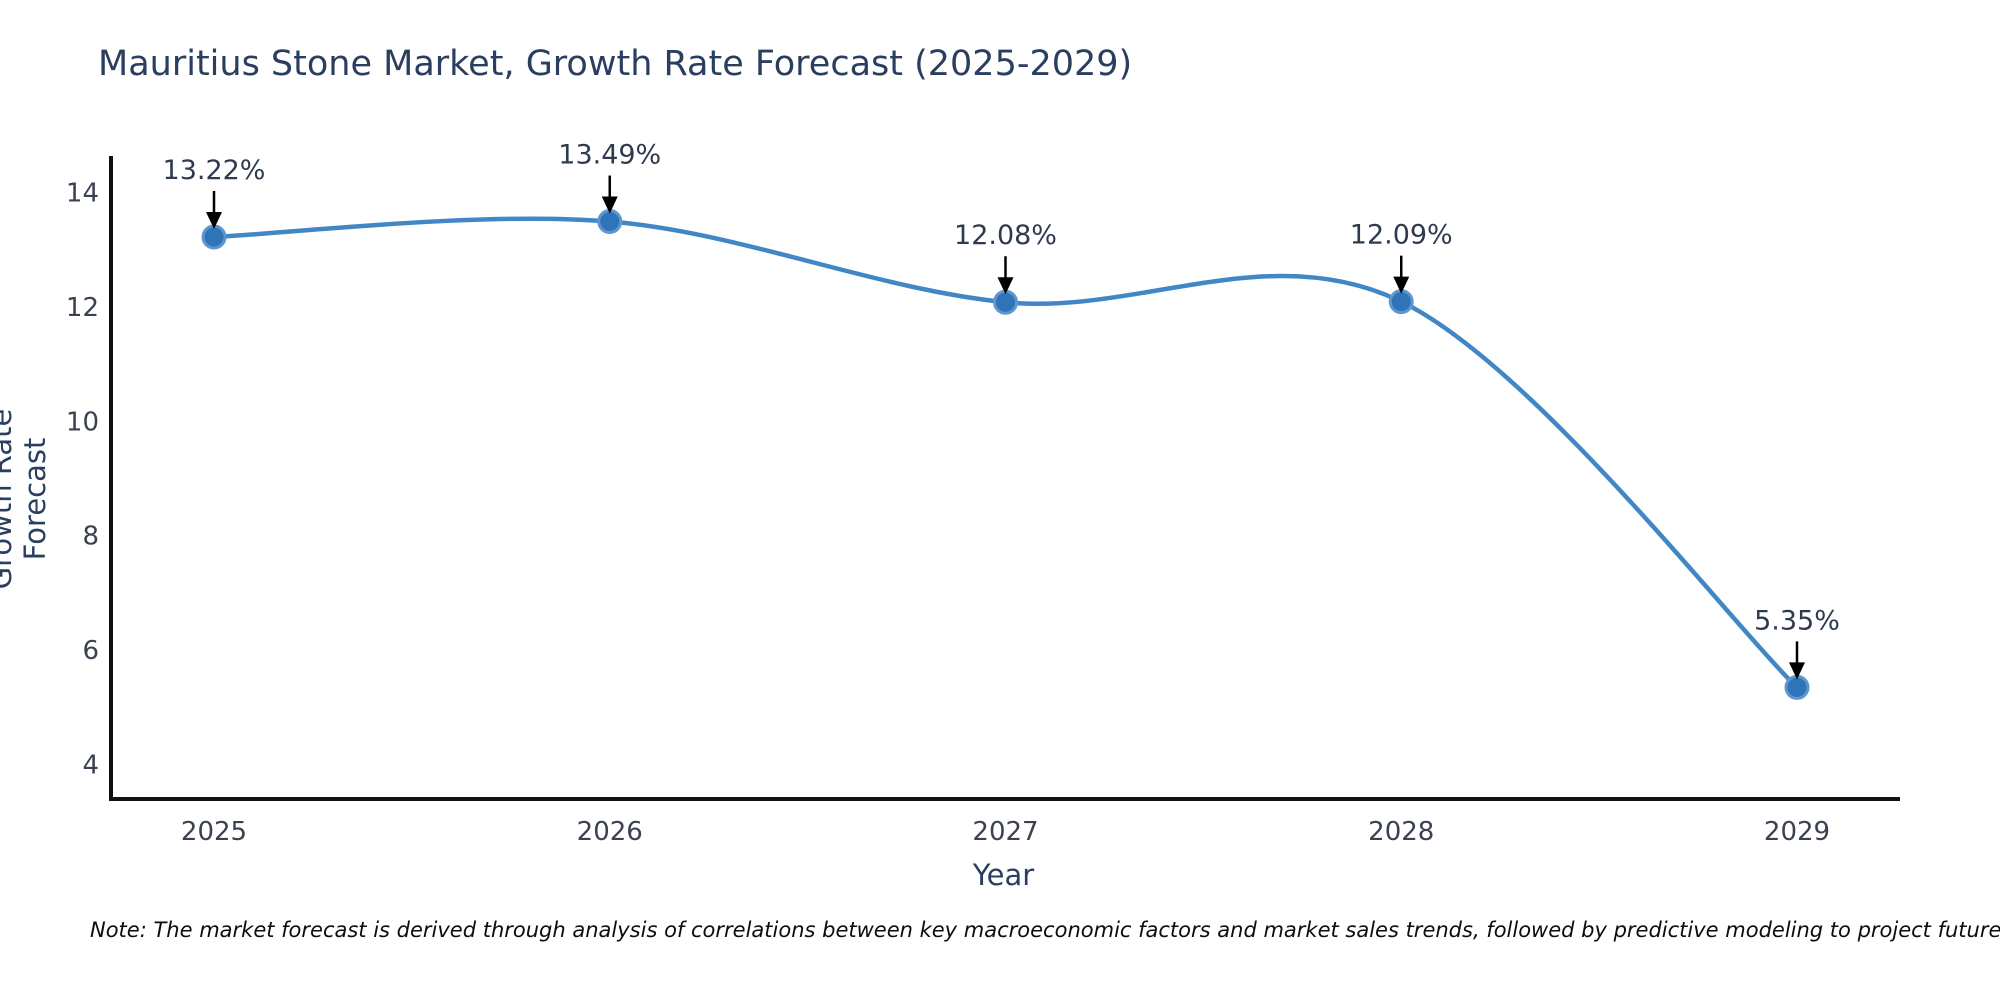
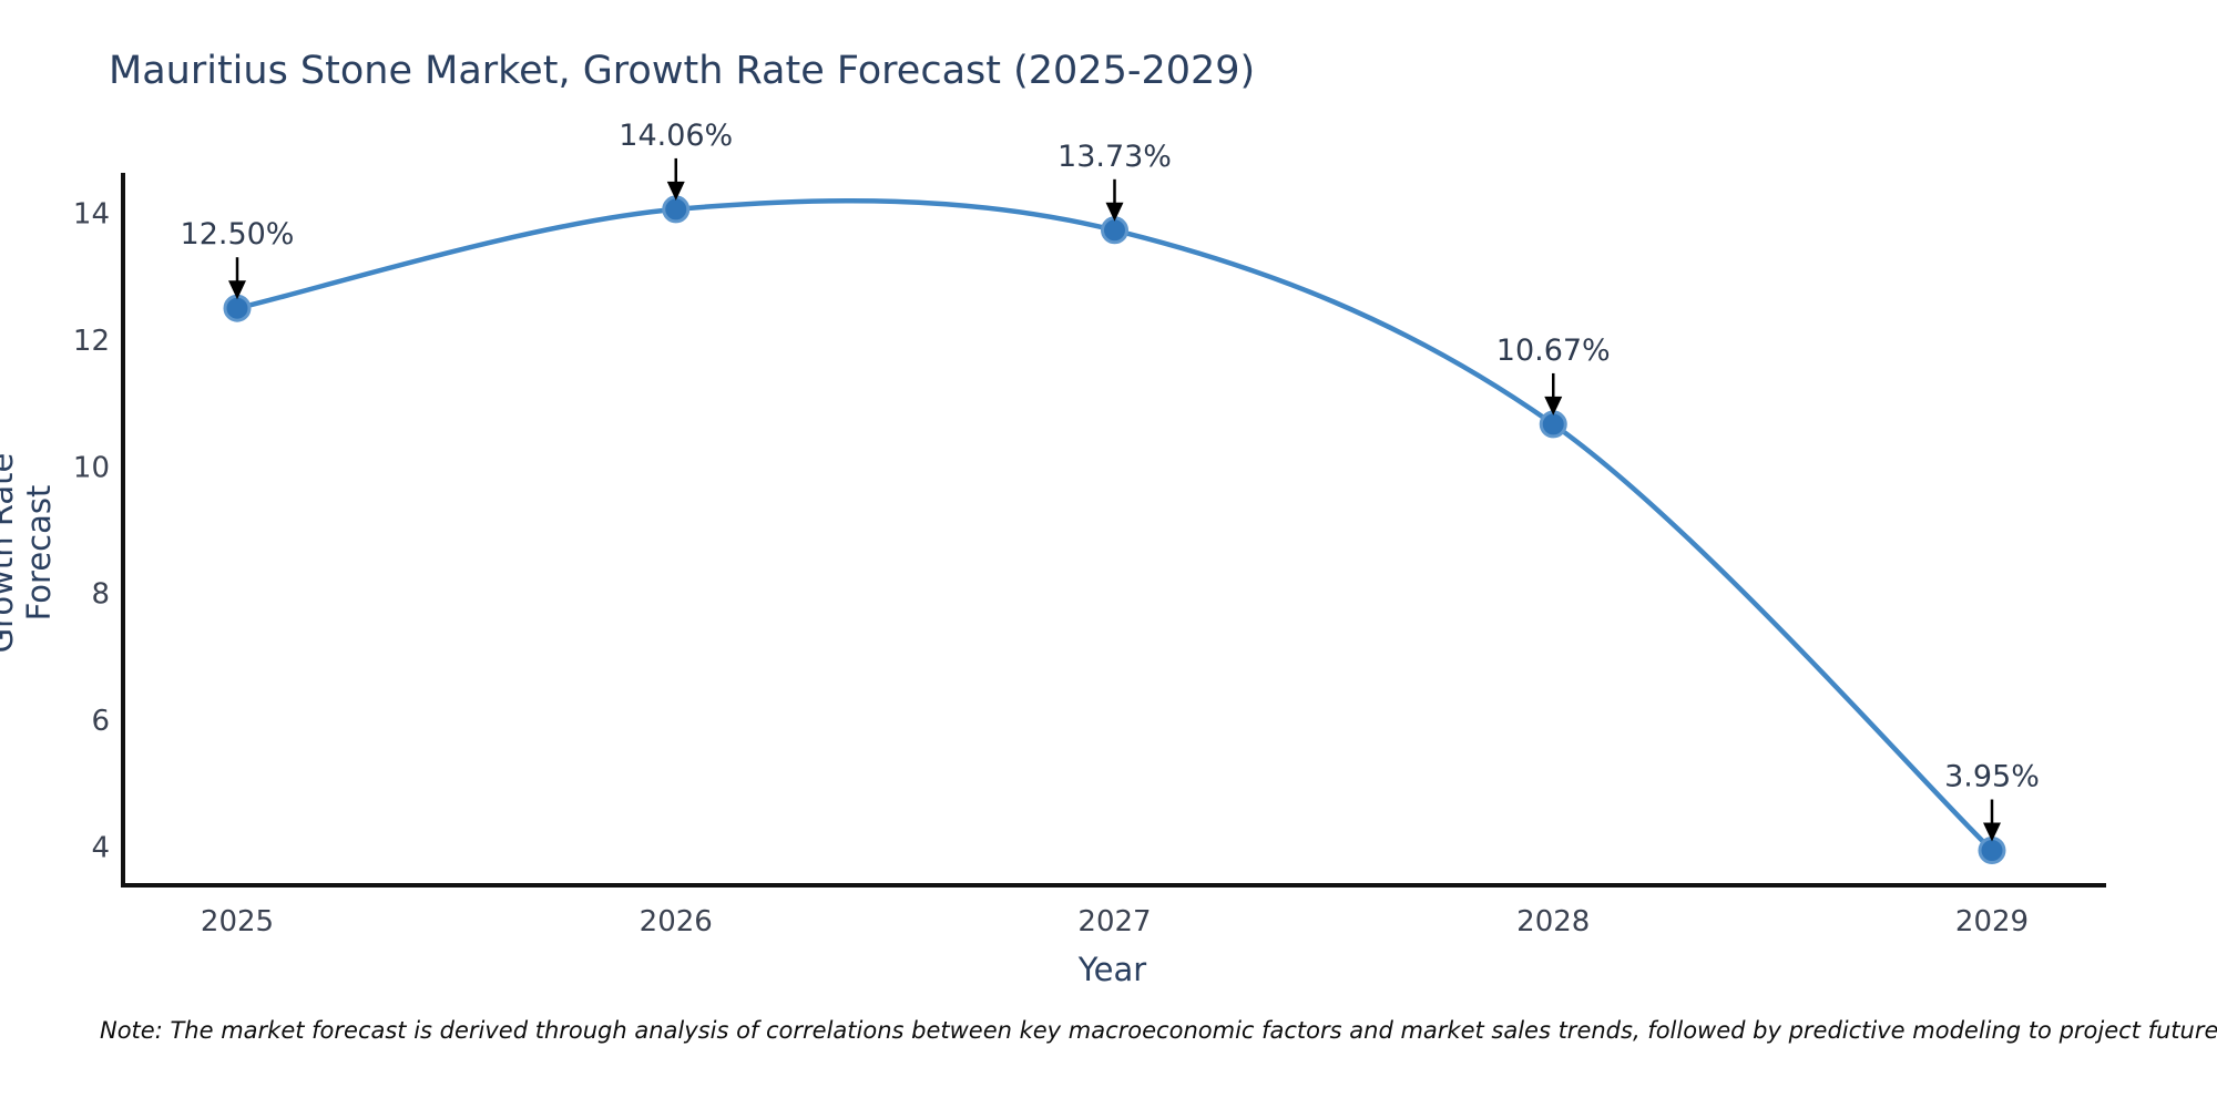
2025: 13.22% -> 12.50%
2026: 13.49% -> 14.06%
2027: 12.08% -> 13.73%
2028: 12.09% -> 10.67%
2029: 5.35% -> 3.95%
